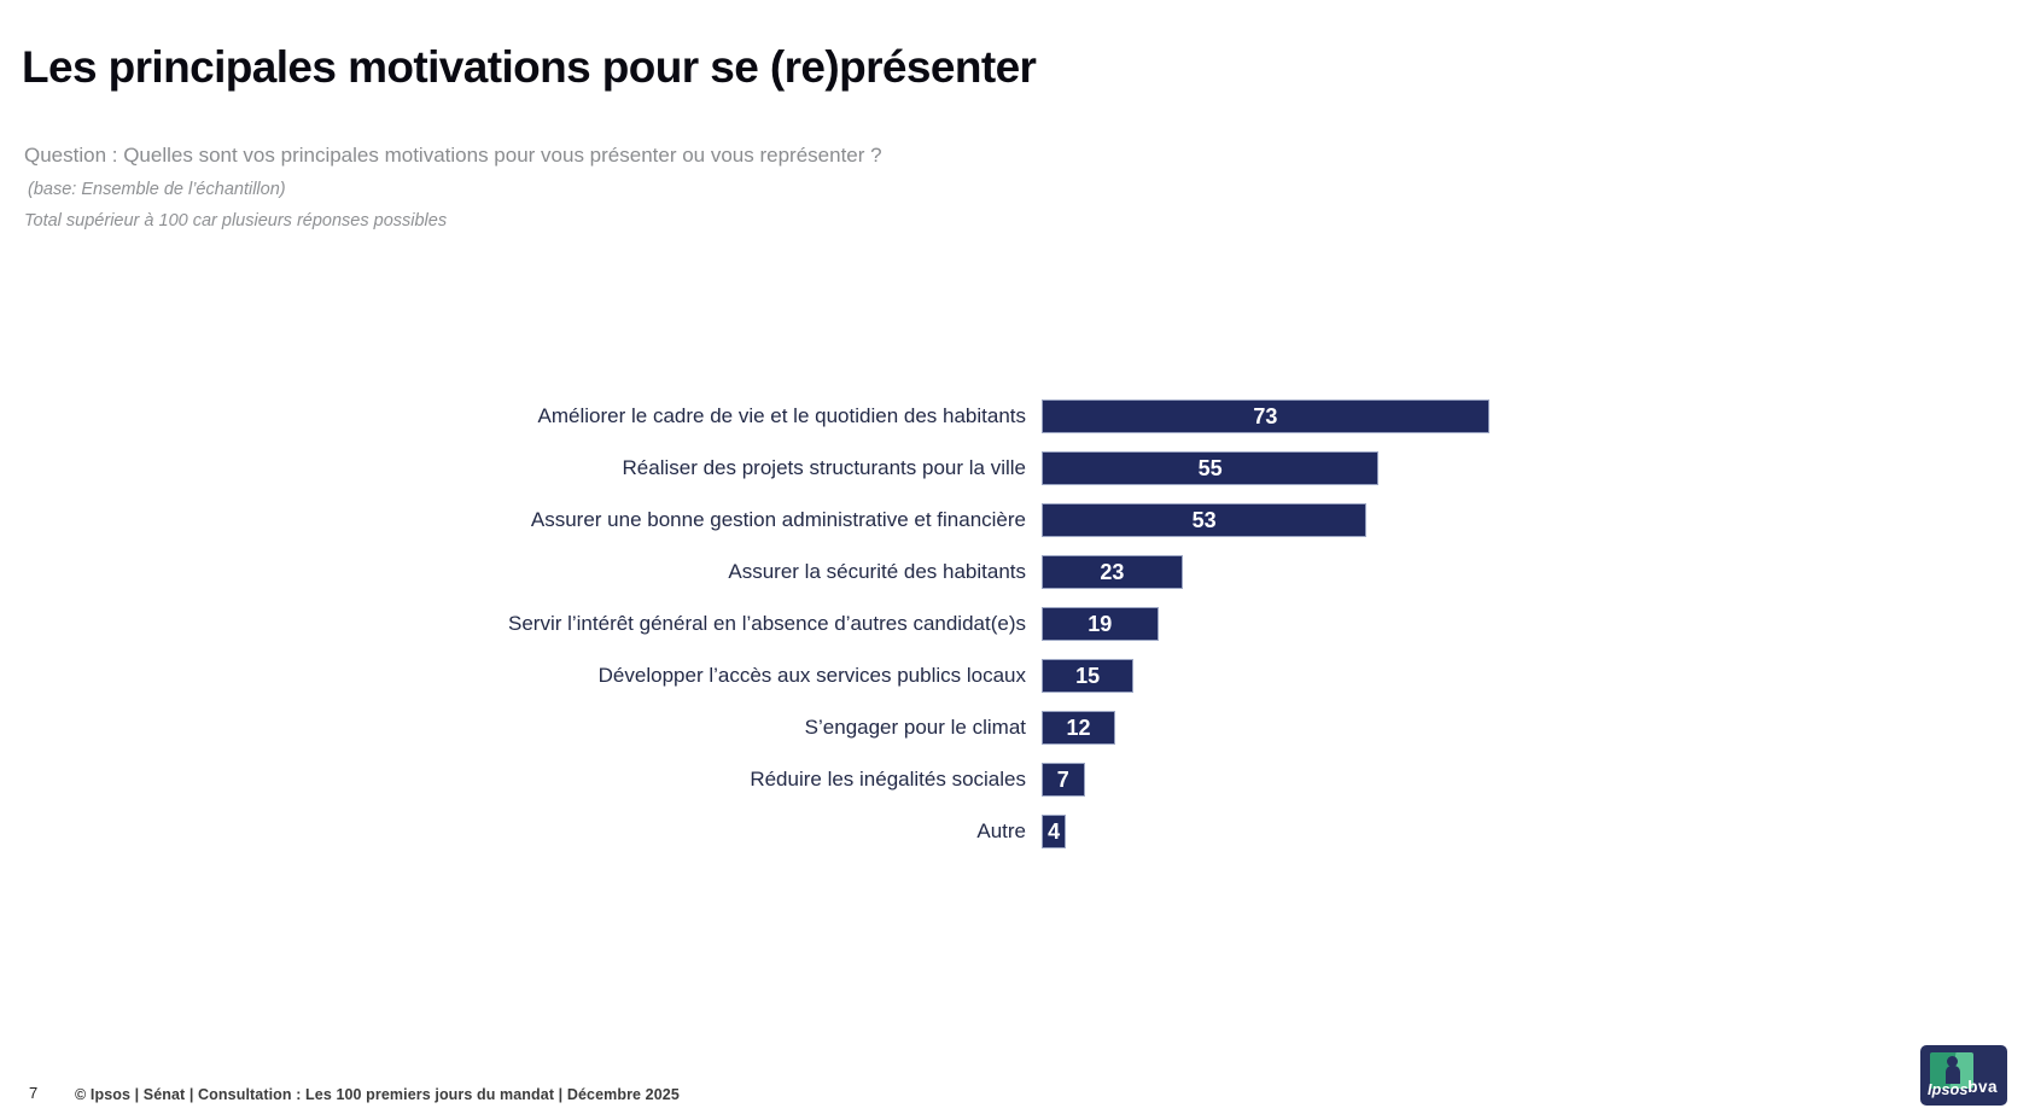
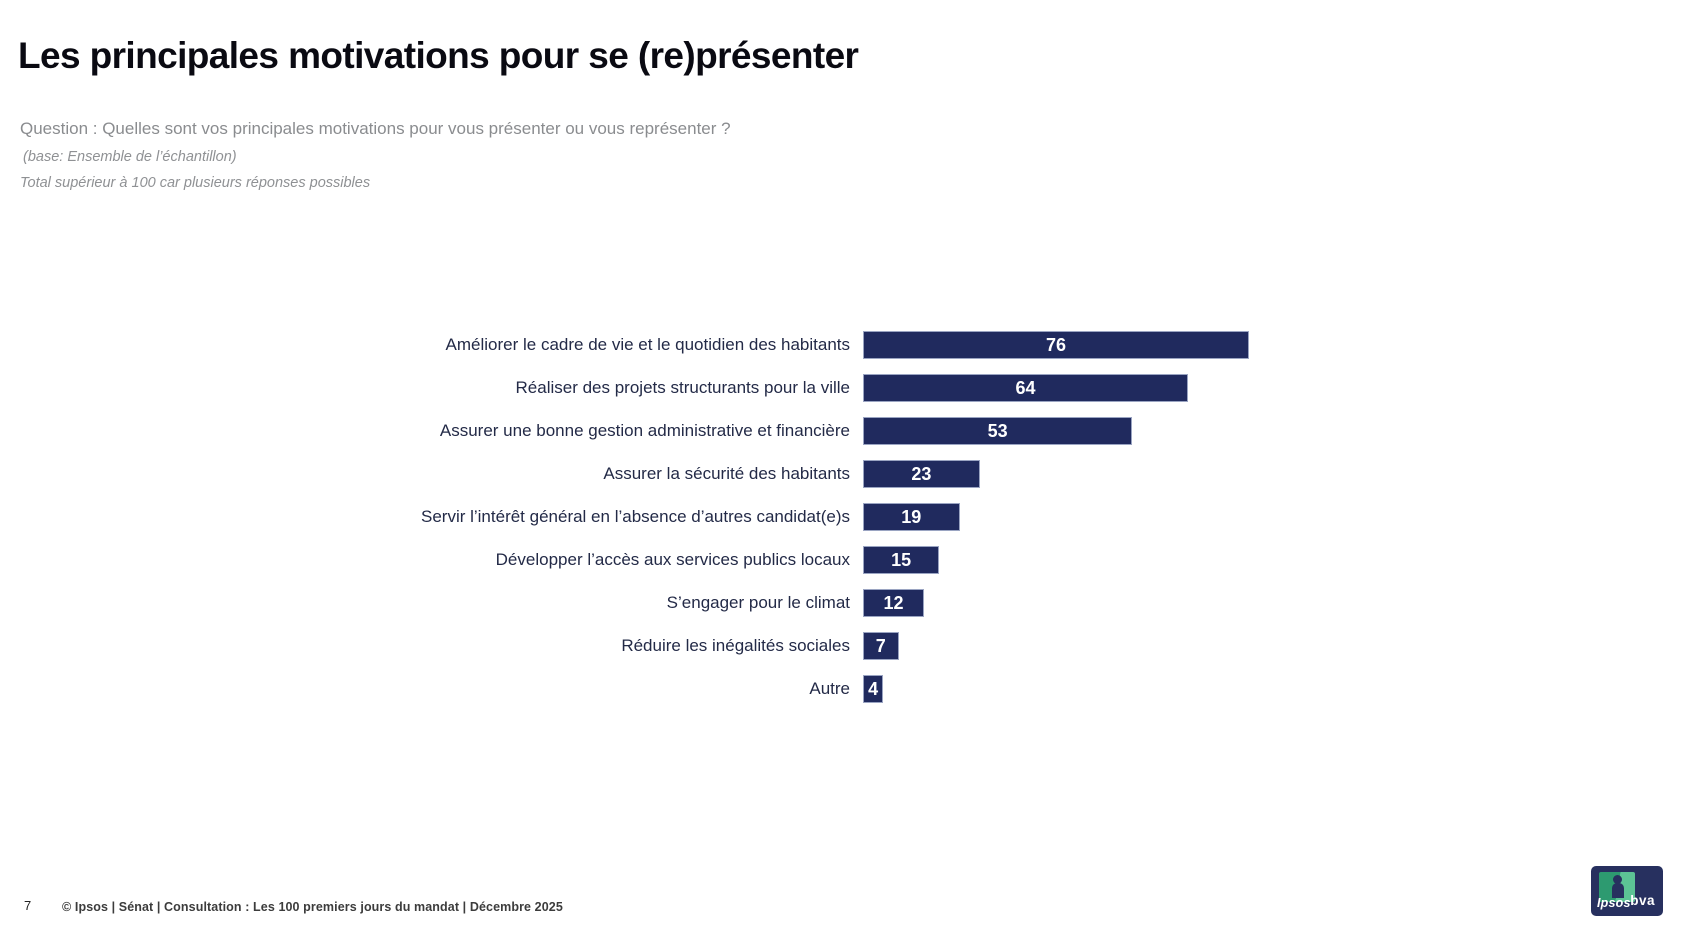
Améliorer le cadre de vie et le quotidien des habitants: 73 -> 76
Réaliser des projets structurants pour la ville: 55 -> 64
